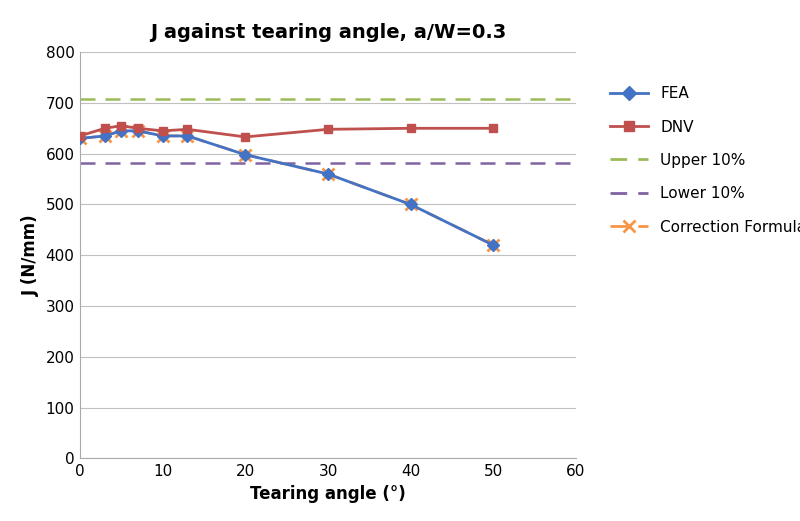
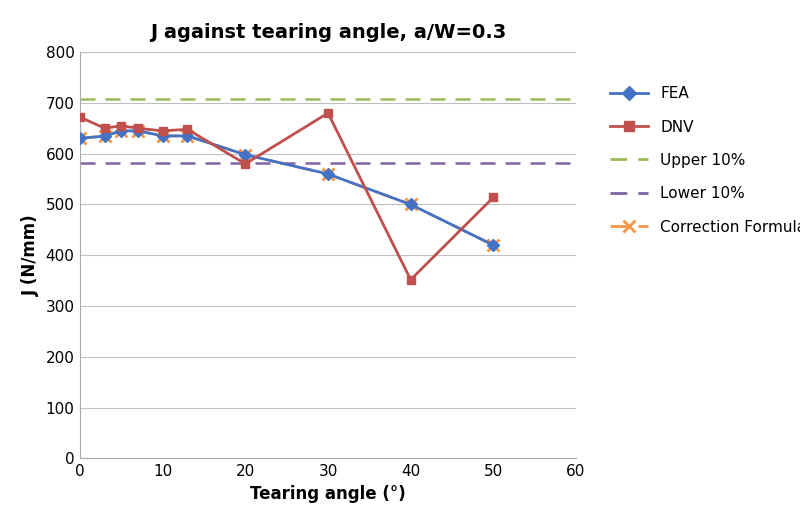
DNV/0: 635 -> 672
DNV/20: 633 -> 580
DNV/30: 648 -> 680
DNV/40: 650 -> 352
DNV/50: 650 -> 514
